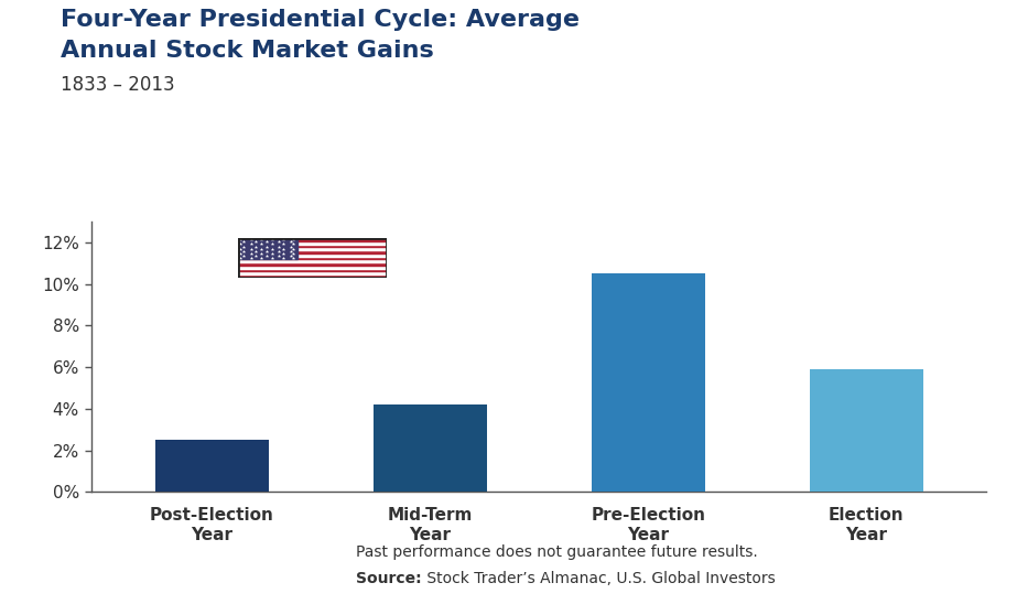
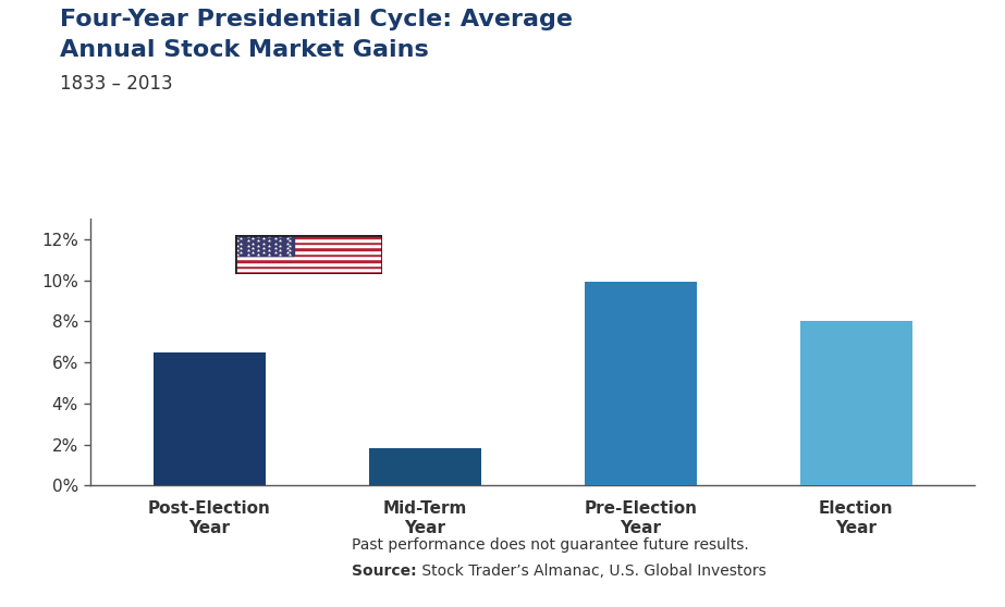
Post-Election Year: 2.5% -> 6.5%
Mid-Term Year: 4.2% -> 1.8%
Pre-Election Year: 10.5% -> 9.9%
Election Year: 5.9% -> 8.0%
